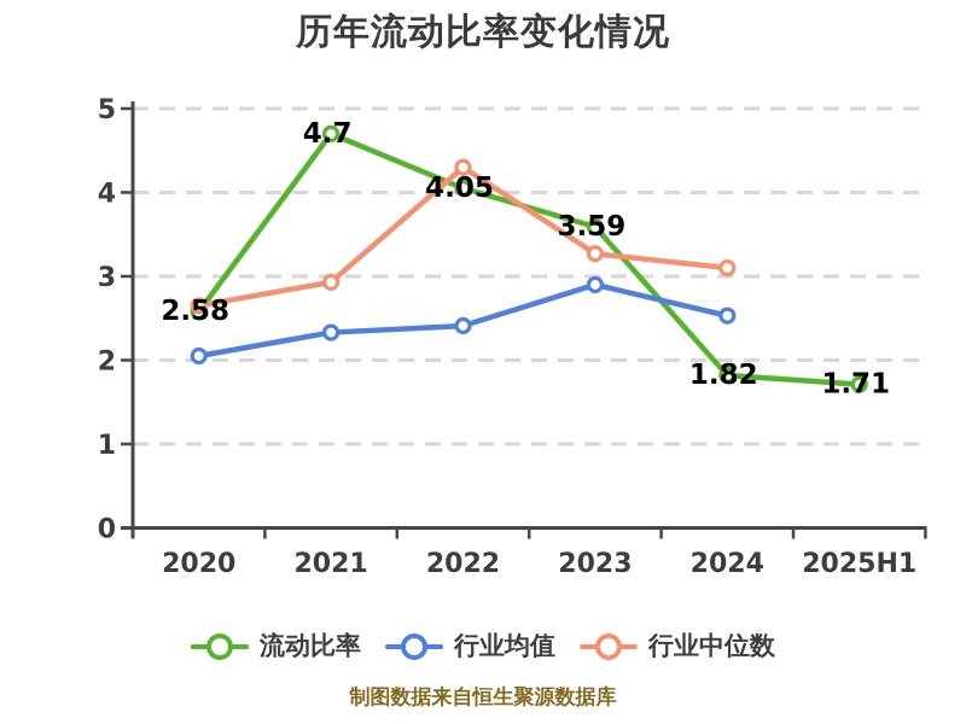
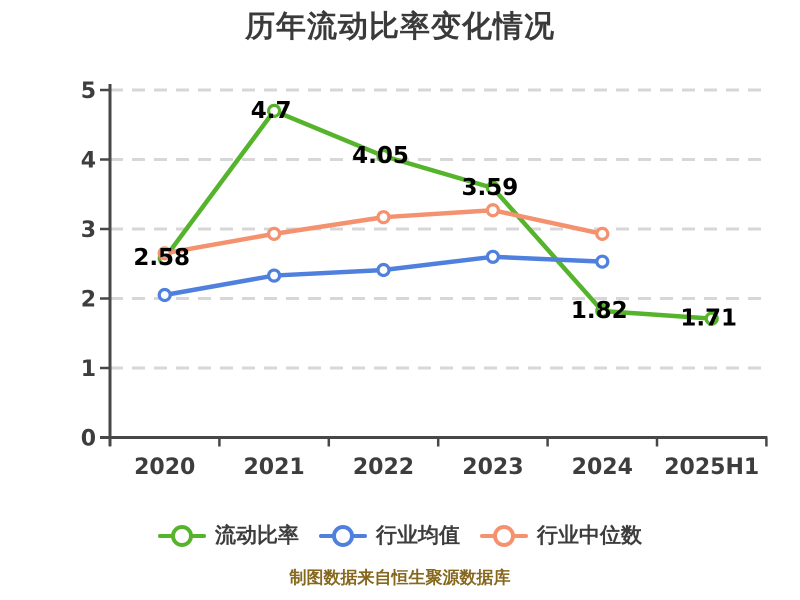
行业中位数/2022: 4.3 -> 3.2
行业均值/2023: 2.9 -> 2.6
行业中位数/2024: 3.1 -> 2.9
